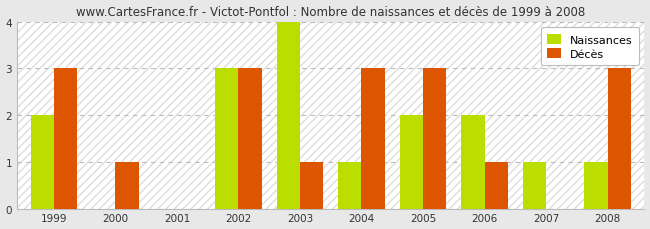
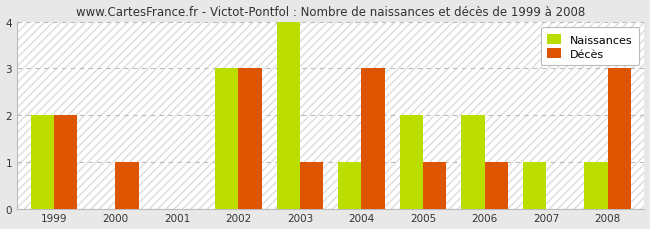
Décès/1999: 3 -> 2
Décès/2005: 3 -> 1
